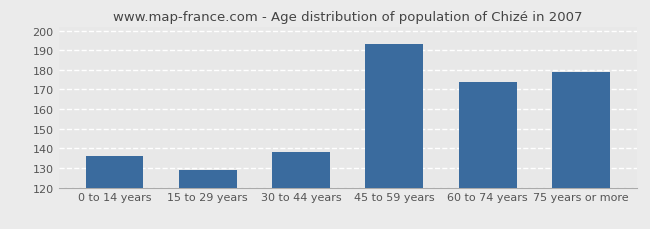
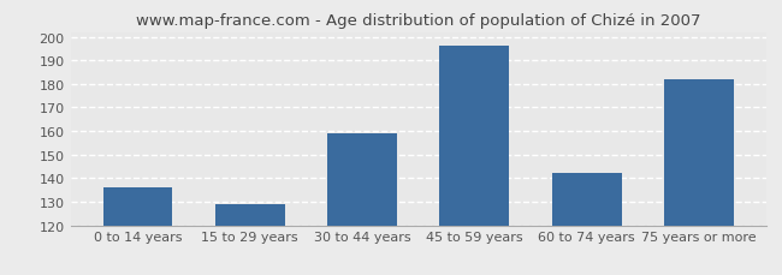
30 to 44 years: 138 -> 159
45 to 59 years: 193 -> 196
60 to 74 years: 174 -> 142
75 years or more: 179 -> 182
